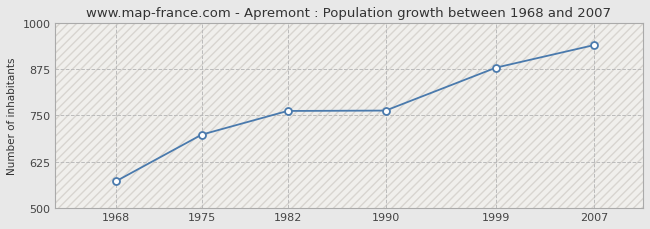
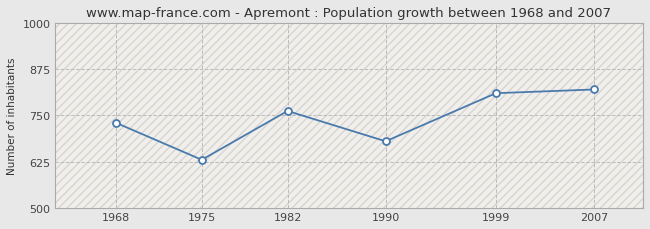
1968: 572 -> 730
1975: 698 -> 630
1990: 763 -> 680
1999: 879 -> 810
2007: 940 -> 820
